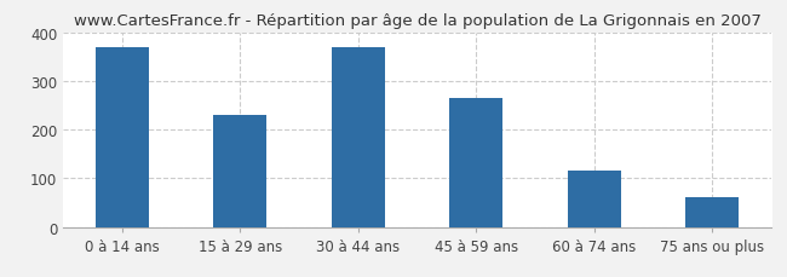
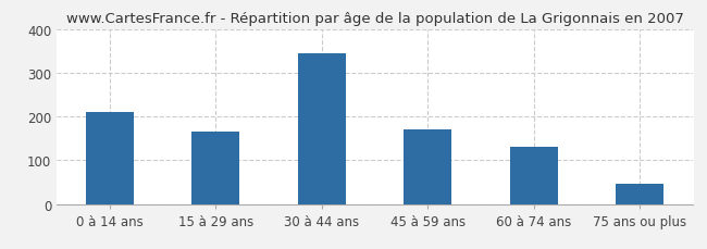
0 à 14 ans: 370 -> 210
15 à 29 ans: 230 -> 165
30 à 44 ans: 370 -> 345
45 à 59 ans: 265 -> 170
60 à 74 ans: 115 -> 130
75 ans ou plus: 60 -> 45
